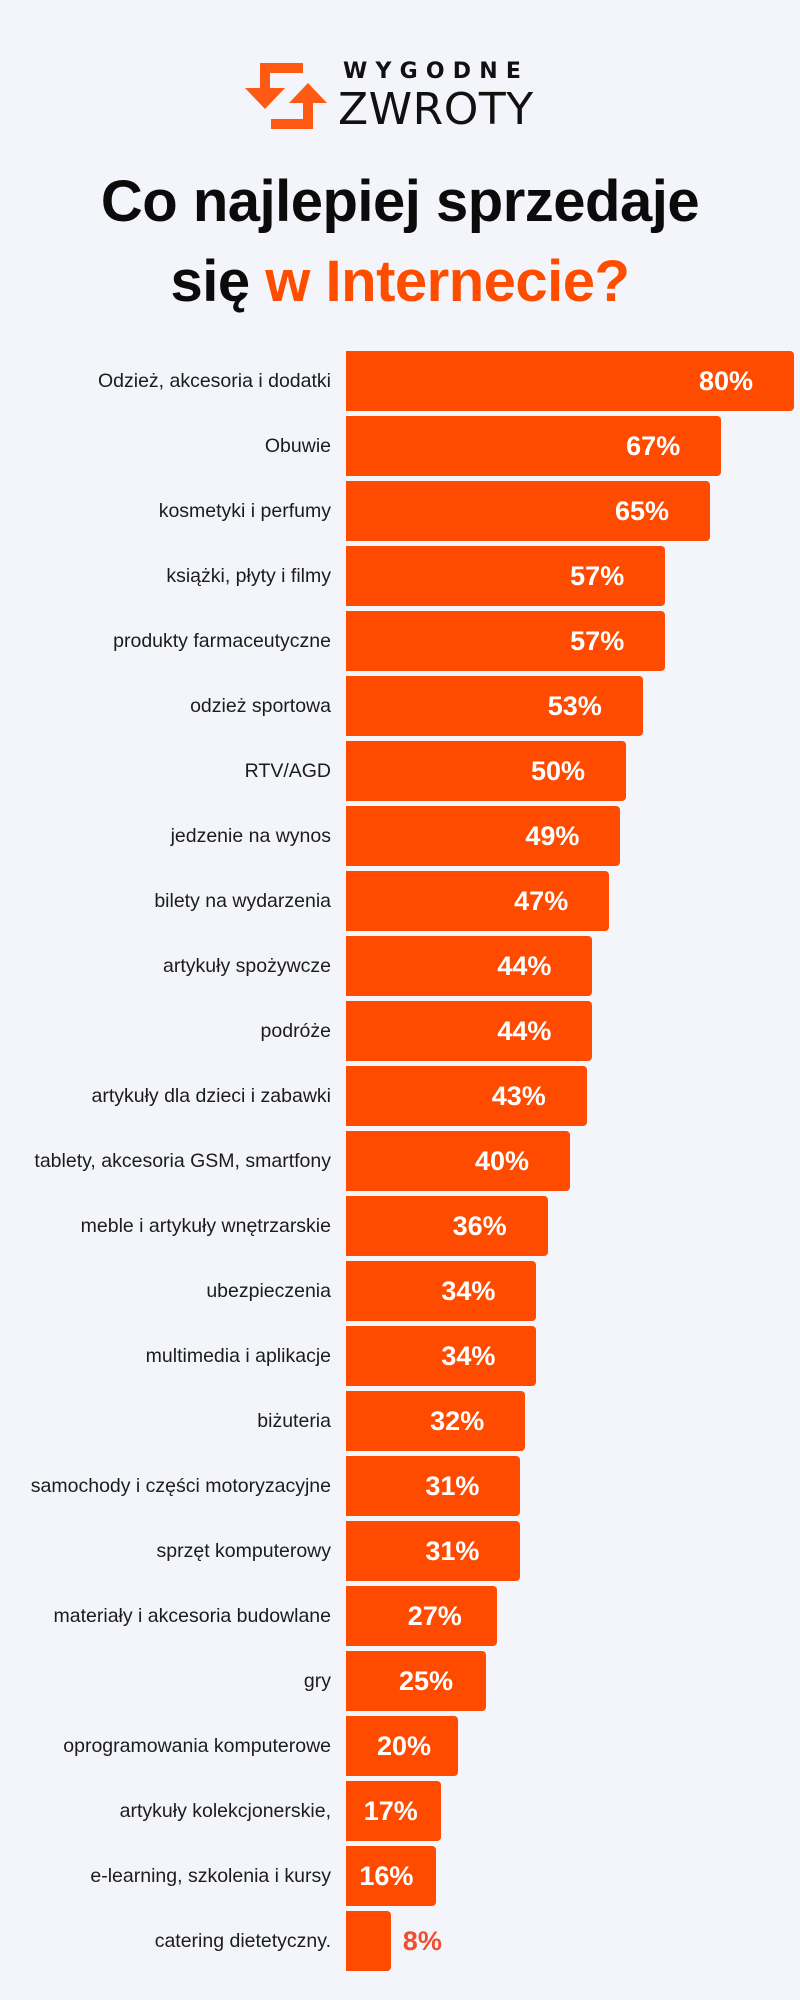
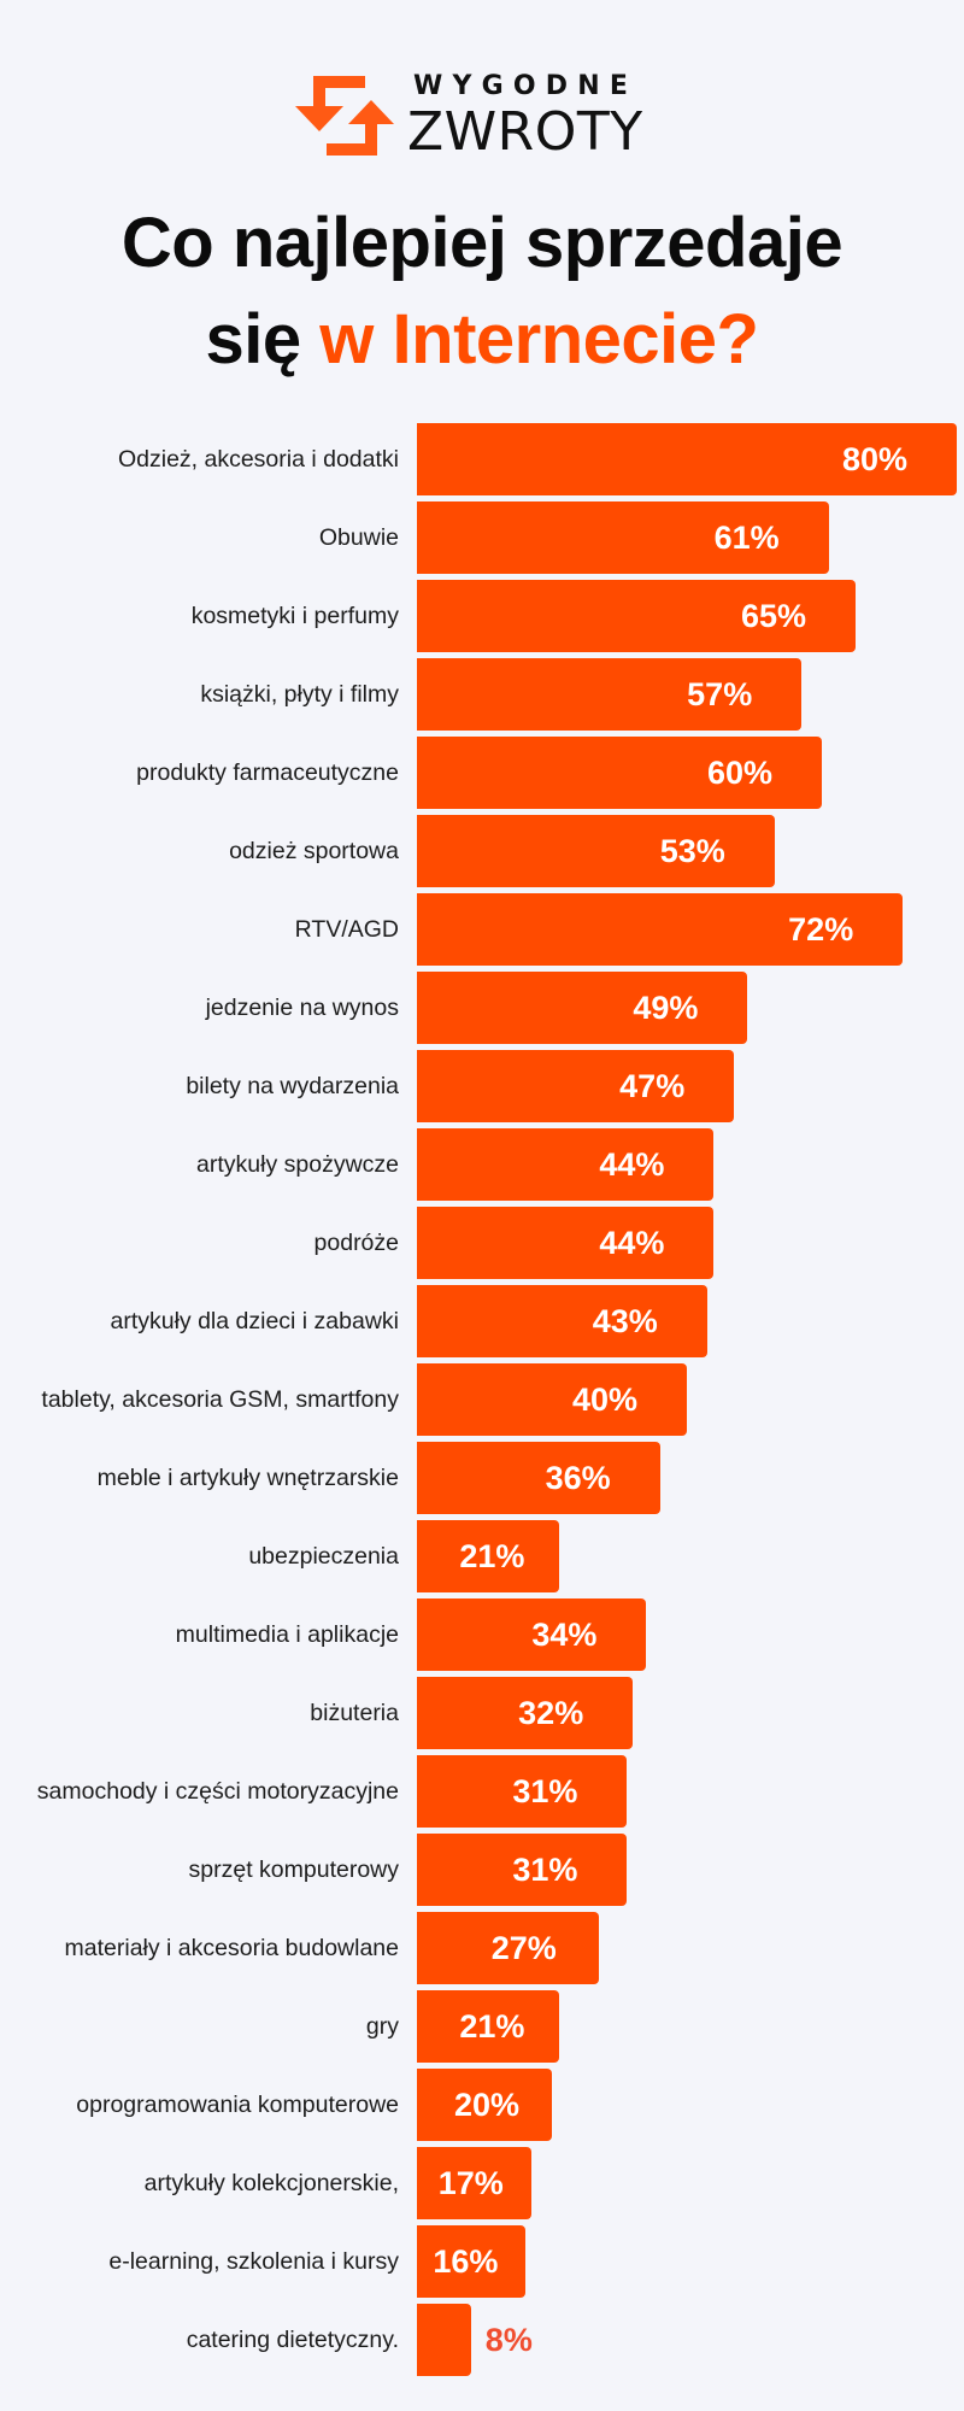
Obuwie: 67% -> 61%
produkty farmaceutyczne: 57% -> 60%
RTV/AGD: 50% -> 72%
ubezpieczenia: 34% -> 21%
gry: 25% -> 21%
